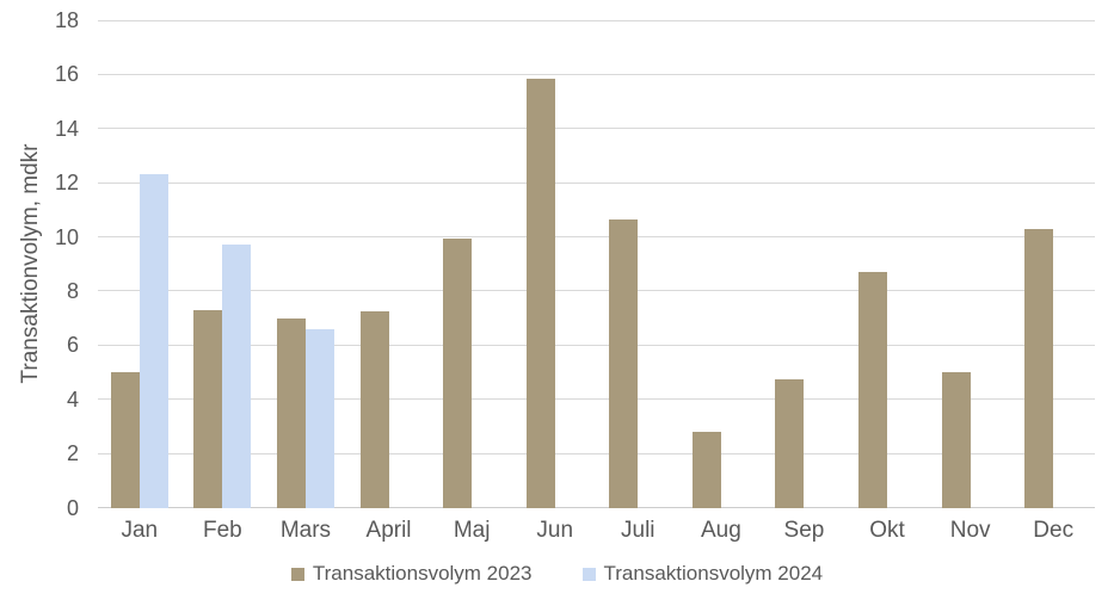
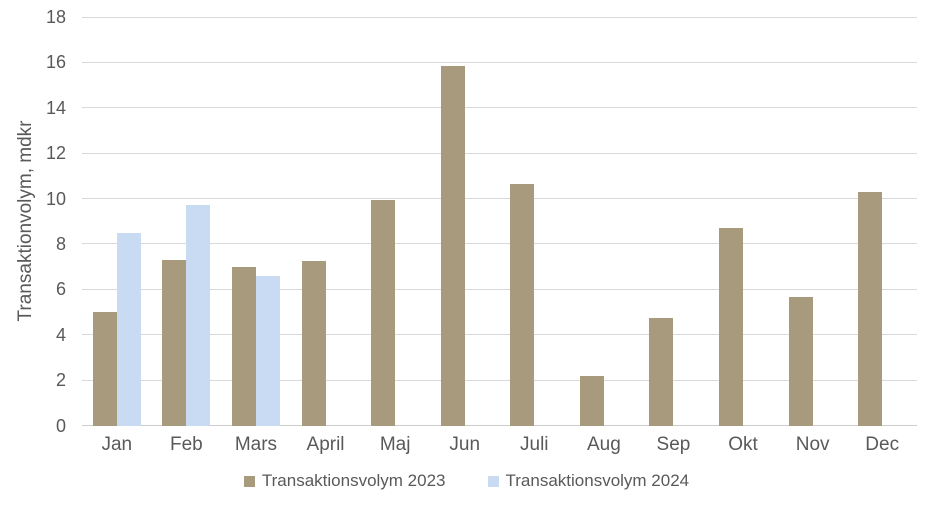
Transaktionsvolym 2024/Jan: 12.3 -> 8.5
Transaktionsvolym 2023/Aug: 2.8 -> 2.2
Transaktionsvolym 2023/Nov: 5.0 -> 5.7
